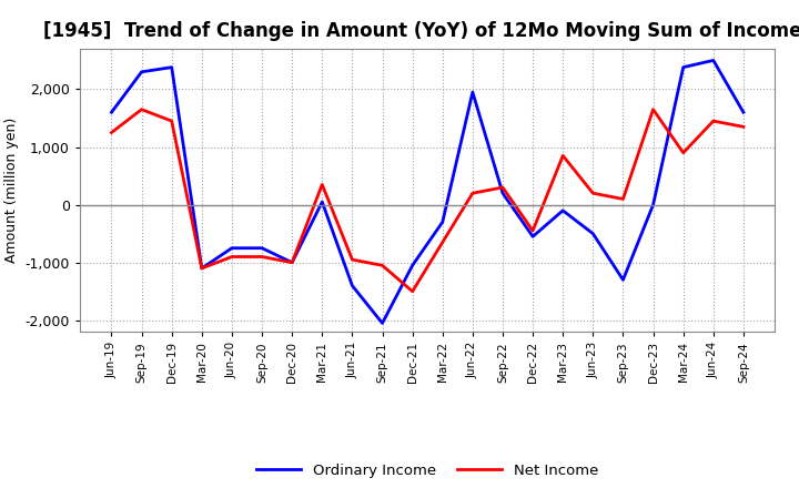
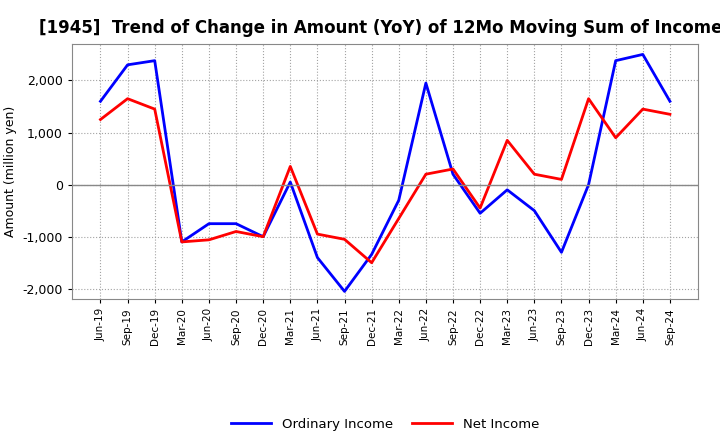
Net Income/Jun-20: -900 -> -1,060
Ordinary Income/Dec-21: -1,050 -> -1,340
